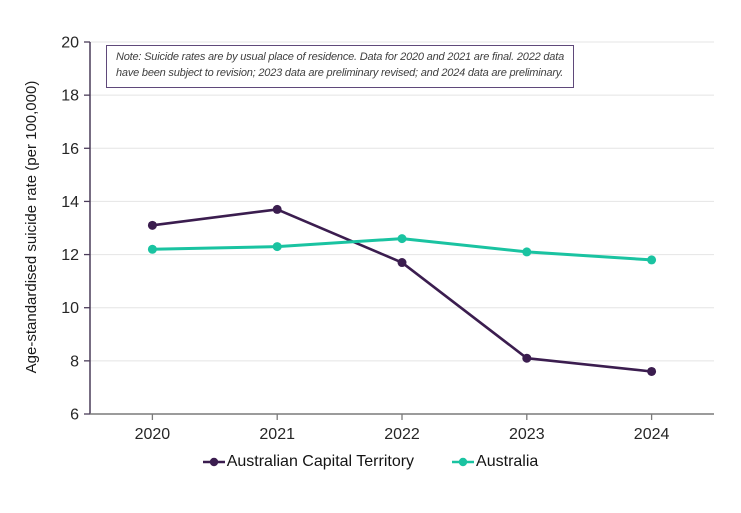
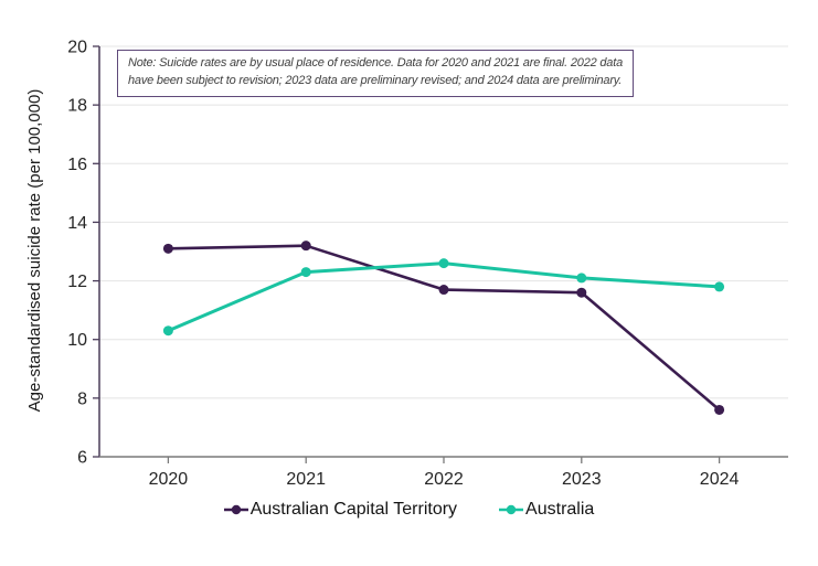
Australia/2020: 12.2 -> 10.3
Australian Capital Territory/2021: 13.7 -> 13.2
Australian Capital Territory/2023: 8.1 -> 11.6
